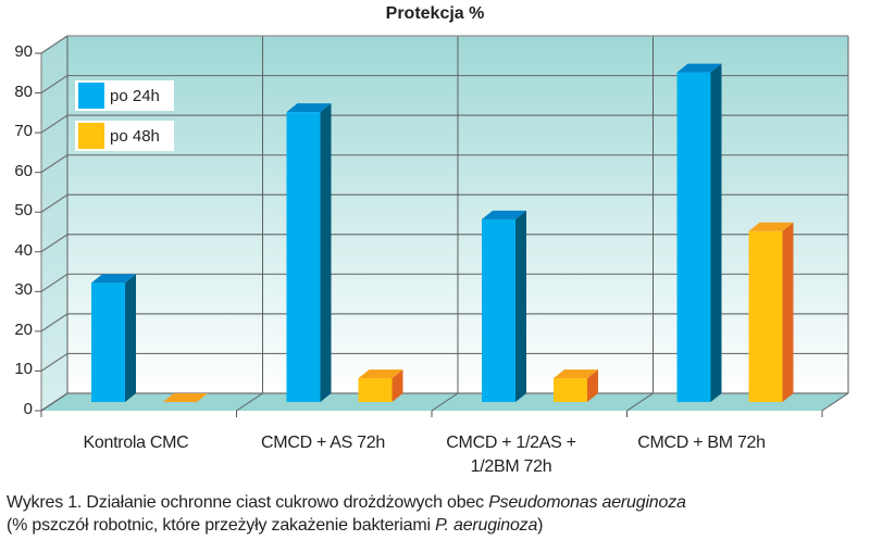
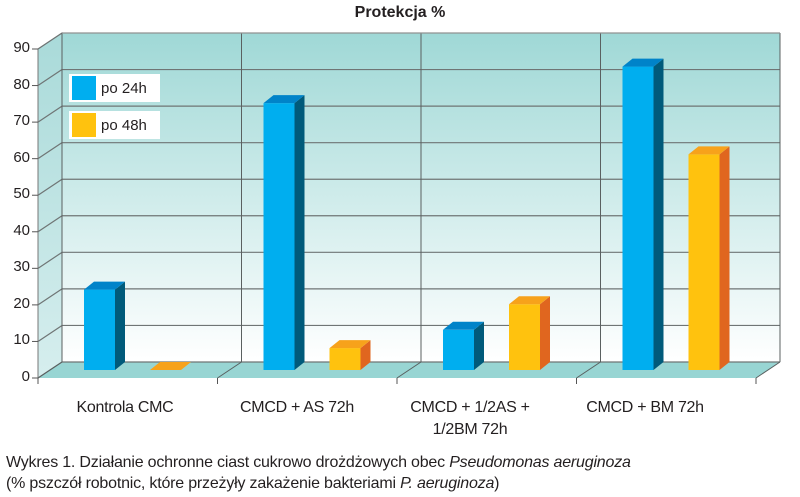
po 24h/Kontrola CMC: 30 -> 22
po 24h/CMCD + 1/2AS + 1/2BM 72h: 46 -> 11
po 48h/CMCD + 1/2AS + 1/2BM 72h: 6 -> 18
po 48h/CMCD + BM 72h: 43 -> 59
